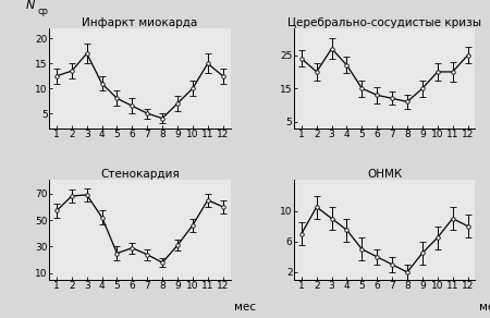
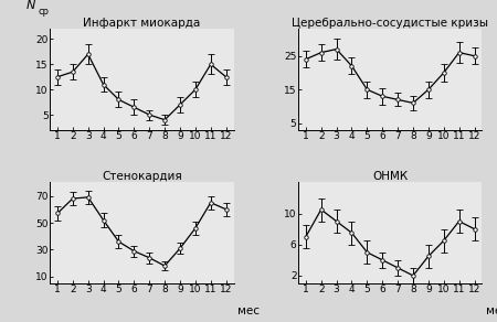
Церебрально-сосудистые кризы/2: 20 -> 26
Церебрально-сосудистые кризы/11: 20 -> 26
Стенокардия/5: 25 -> 36
